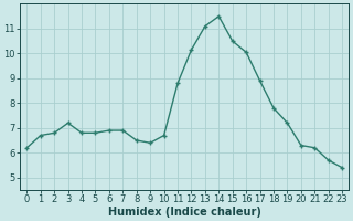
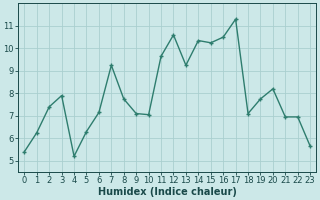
0: 6.20 -> 5.40
1: 6.70 -> 6.25
2: 6.80 -> 7.40
3: 7.20 -> 7.90
4: 6.80 -> 5.20
5: 6.80 -> 6.30
6: 6.90 -> 7.15
7: 6.90 -> 9.25
8: 6.50 -> 7.75
9: 6.40 -> 7.10
10: 6.70 -> 7.05
11: 8.80 -> 9.65
12: 10.15 -> 10.60
13: 11.10 -> 9.25
14: 11.50 -> 10.35
15: 10.50 -> 10.25
16: 10.05 -> 10.50
17: 8.90 -> 11.30
18: 7.80 -> 7.10
19: 7.20 -> 7.75
20: 6.30 -> 8.20
21: 6.20 -> 6.95
22: 5.70 -> 6.95
23: 5.40 -> 5.65
